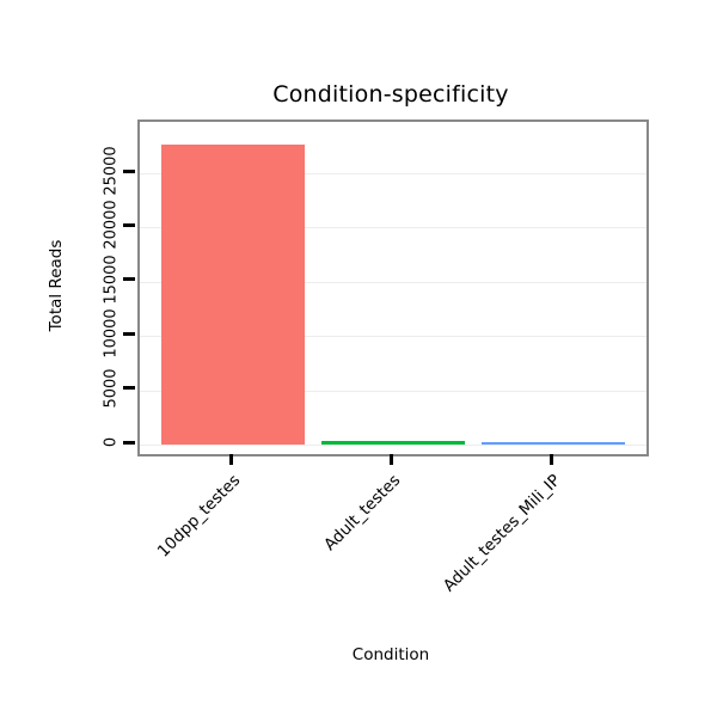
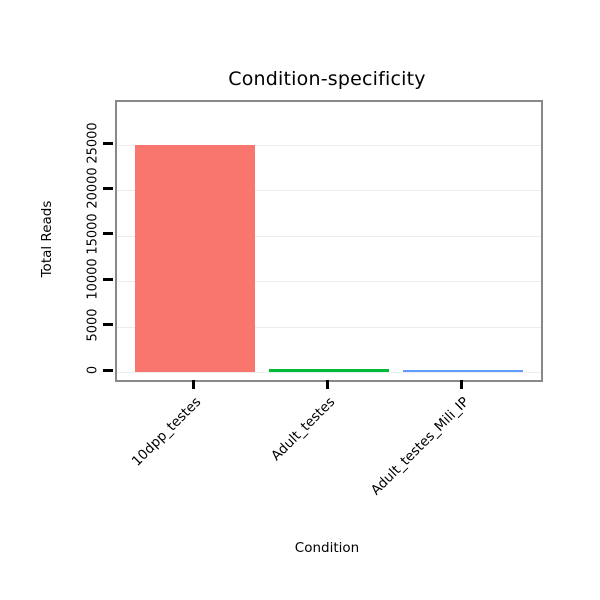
10dpp_testes: 28000 -> 25000
